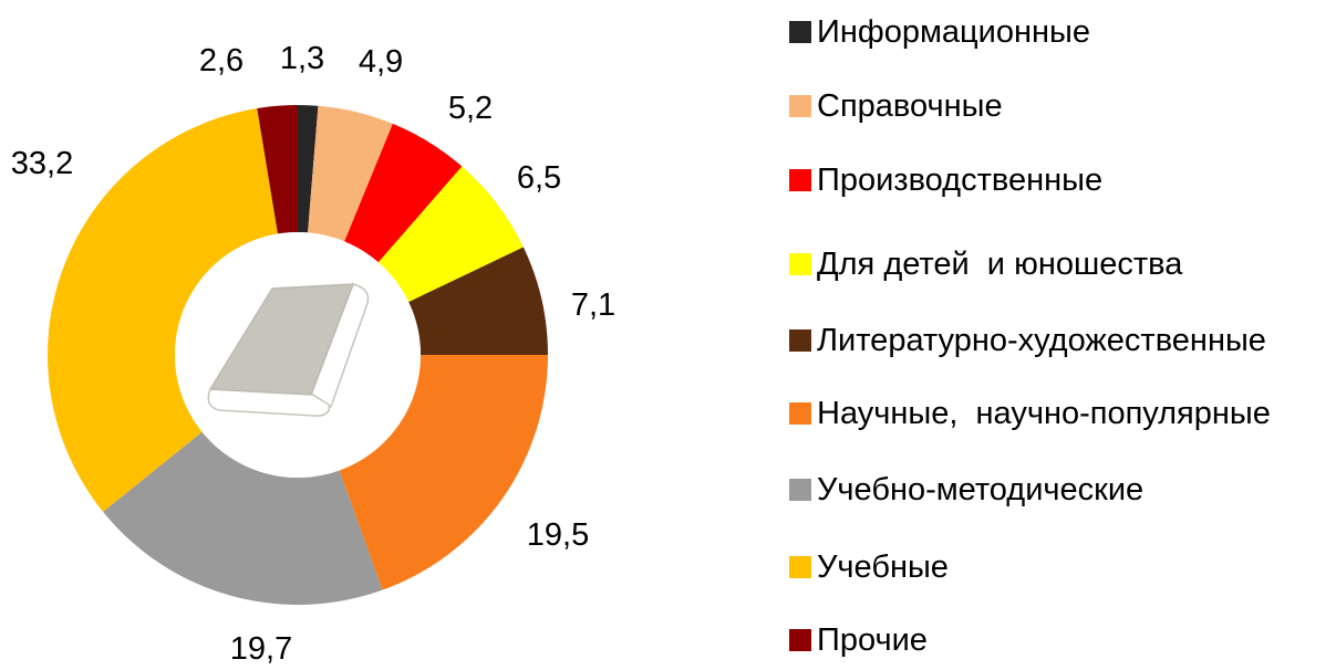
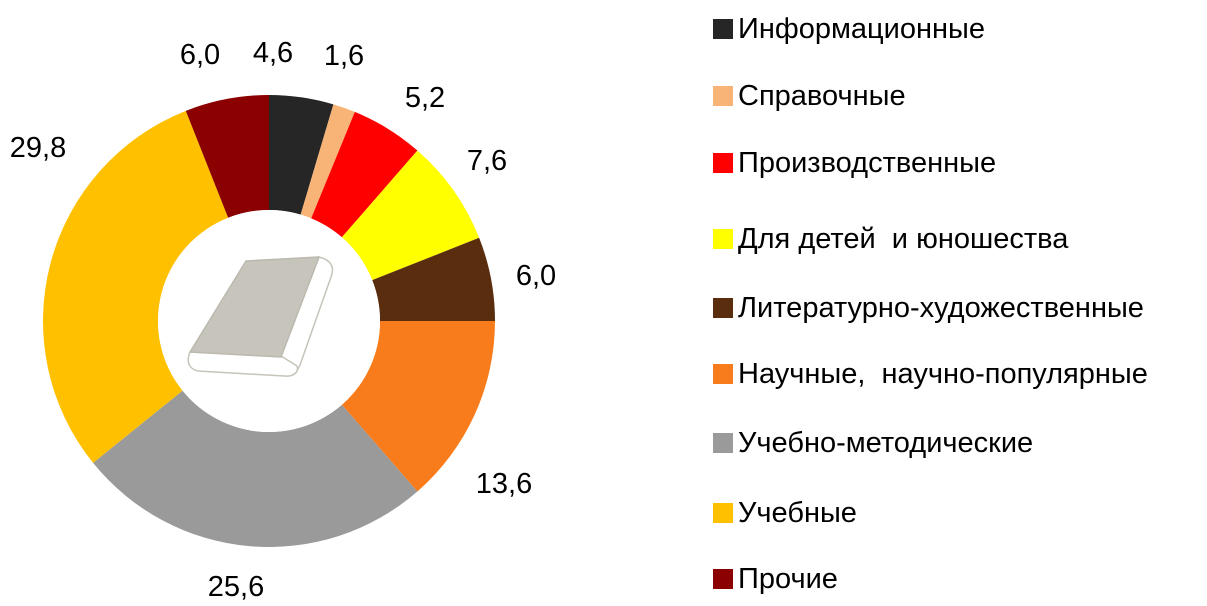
Информационные: 1,3 -> 4,6
Справочные: 4,9 -> 1,6
Для детей и юношества: 6,5 -> 7,6
Литературно-художественные: 7,1 -> 6,0
Научные, научно-популярные: 19,5 -> 13,6
Учебно-методические: 19,7 -> 25,6
Учебные: 33,2 -> 29,8
Прочие: 2,6 -> 6,0
